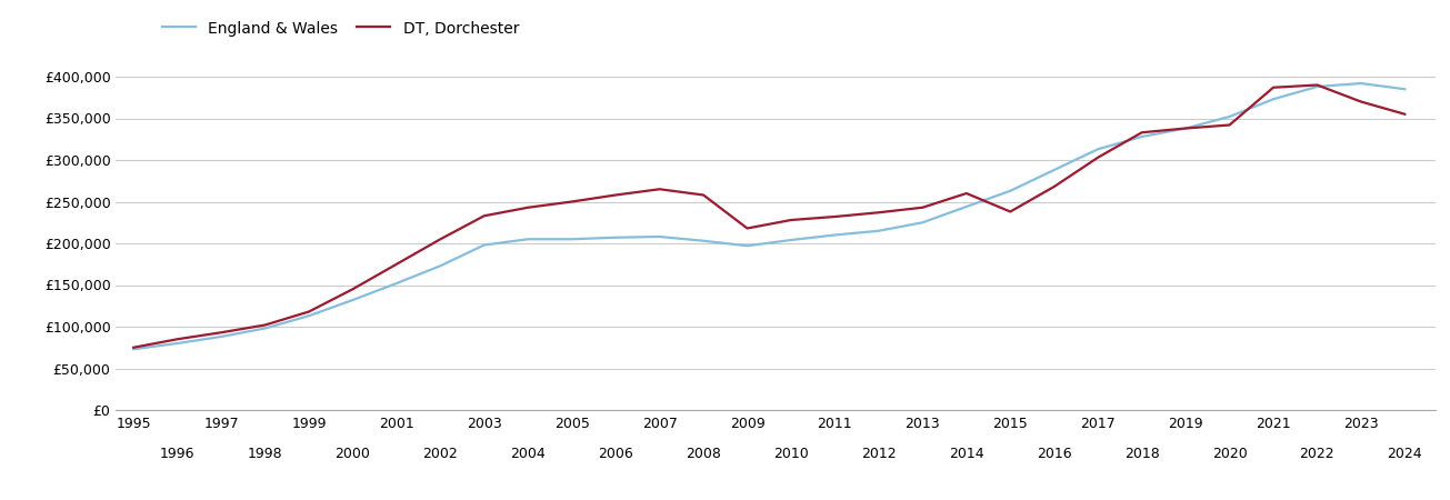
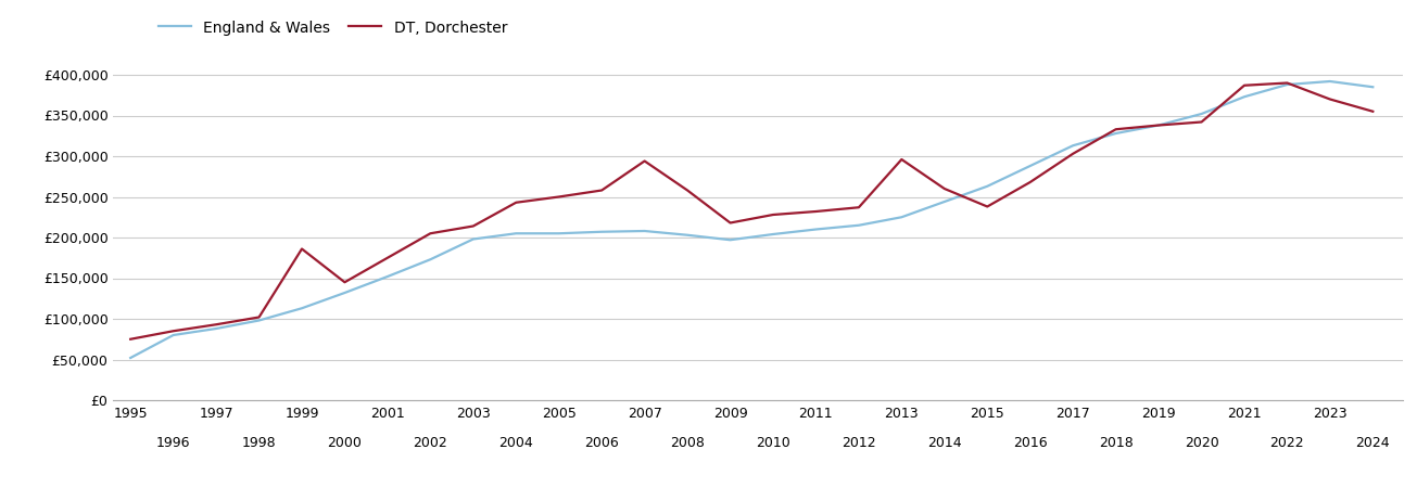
England & Wales/1995: £73,000 -> £52,000
DT, Dorchester/1999: £118,000 -> £186,000
DT, Dorchester/2003: £233,000 -> £214,000
DT, Dorchester/2007: £265,000 -> £294,000
DT, Dorchester/2013: £243,000 -> £296,000
